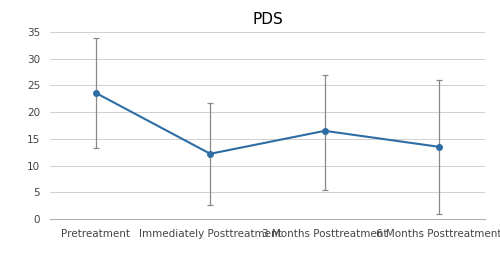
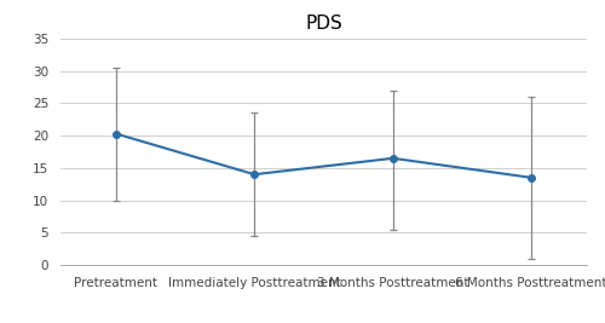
Pretreatment: 23.6 -> 20.3
Immediately Posttreatment: 12.2 -> 14.0
